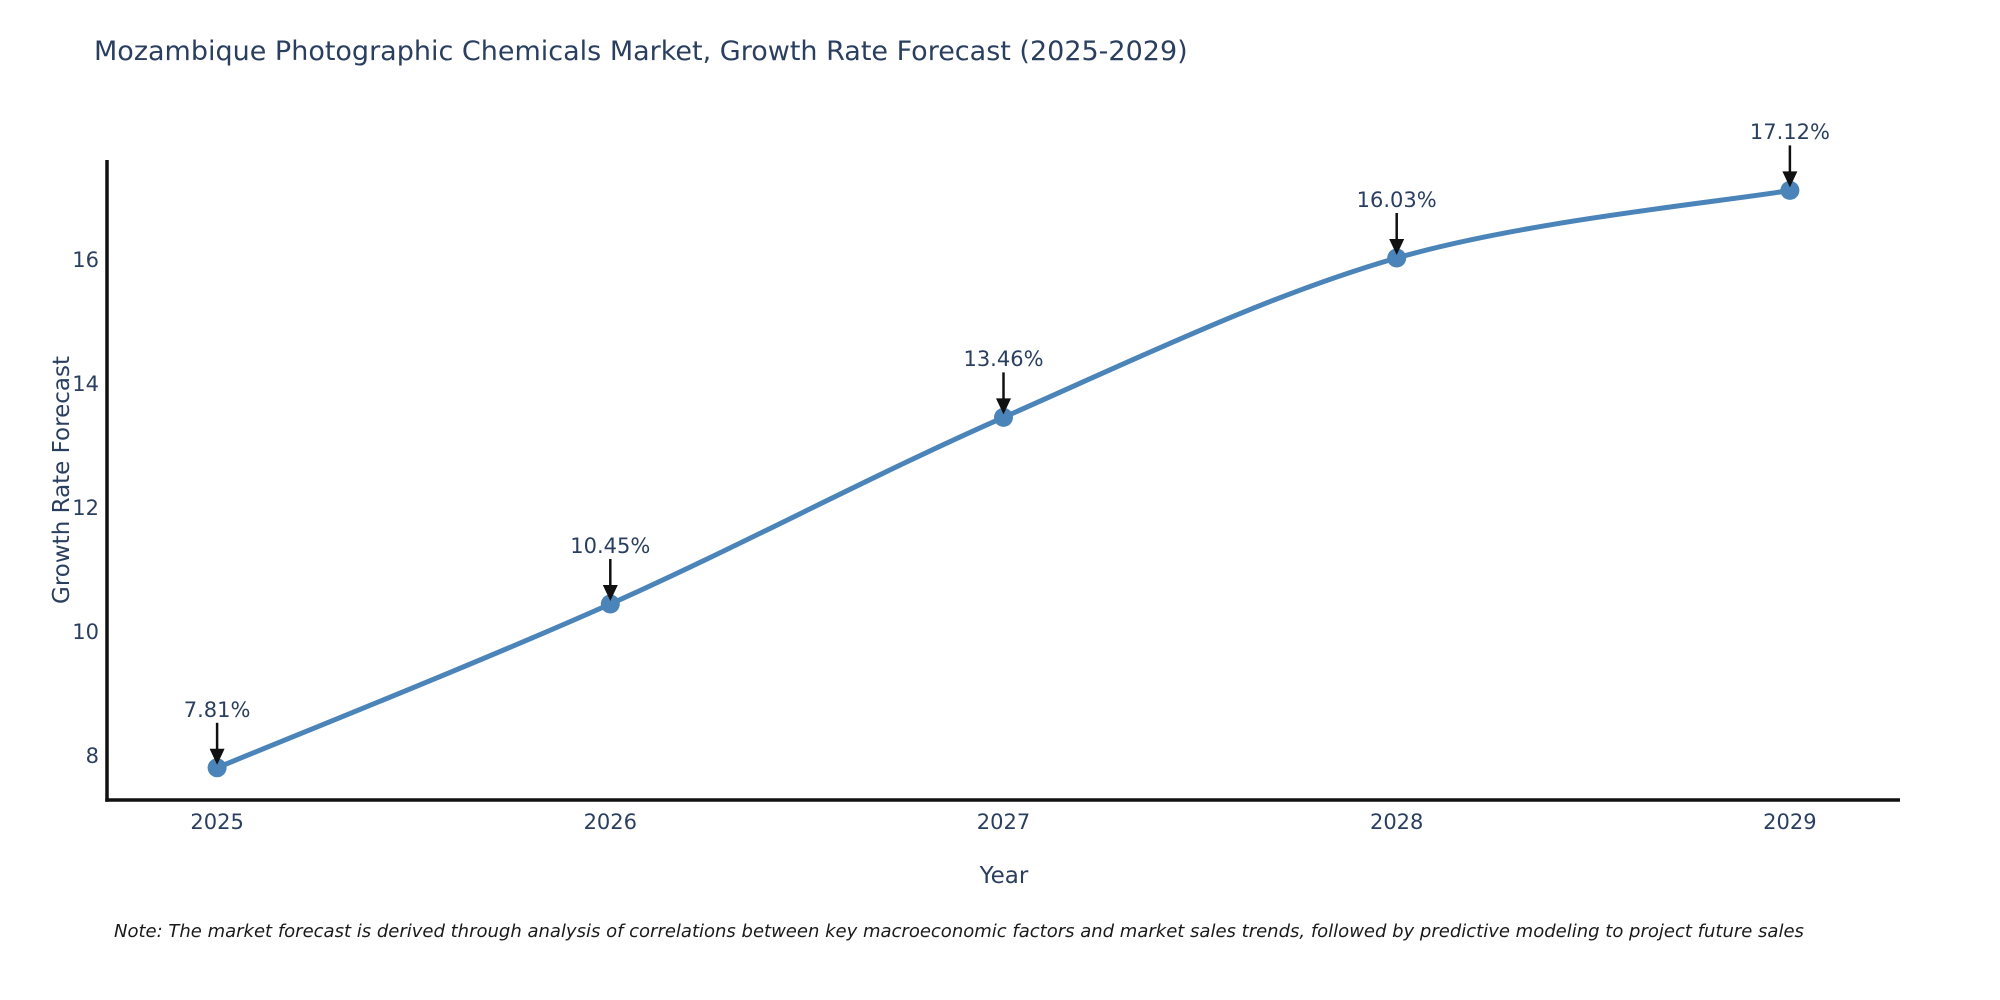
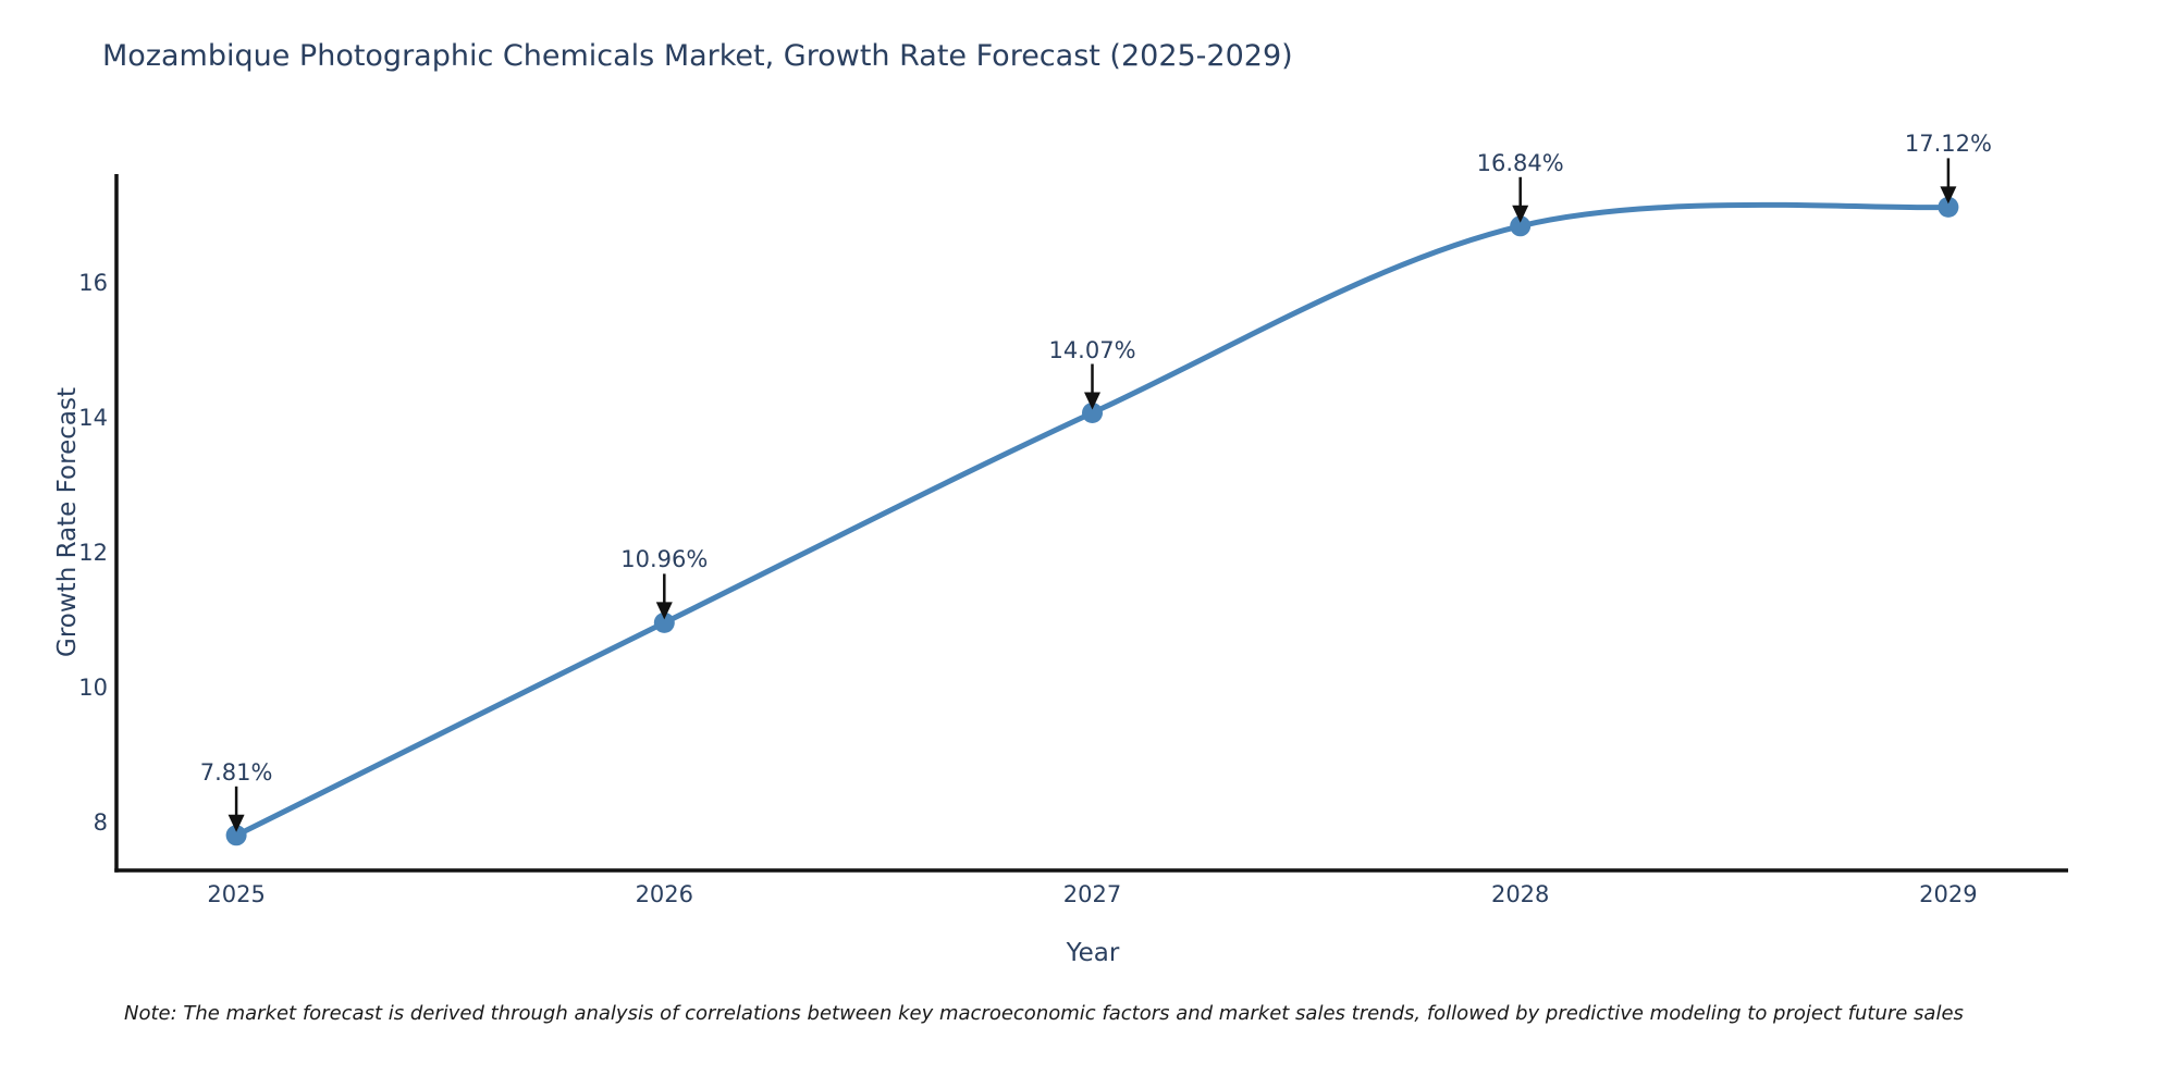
2026: 10.45% -> 10.96%
2027: 13.46% -> 14.07%
2028: 16.03% -> 16.84%
